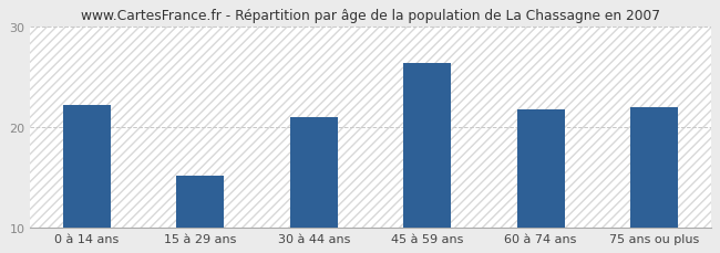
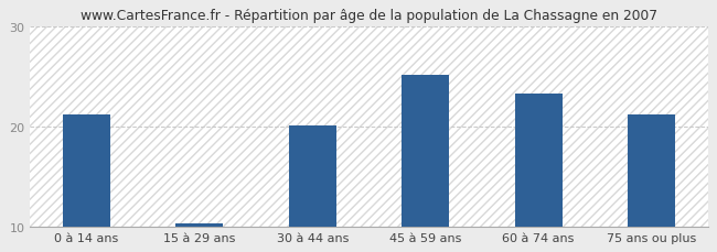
0 à 14 ans: 22.2 -> 21.2
15 à 29 ans: 15.2 -> 10.3
30 à 44 ans: 21.0 -> 20.1
45 à 59 ans: 26.4 -> 25.2
60 à 74 ans: 21.8 -> 23.3
75 ans ou plus: 22.0 -> 21.2
